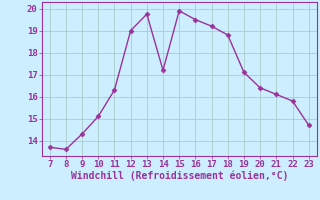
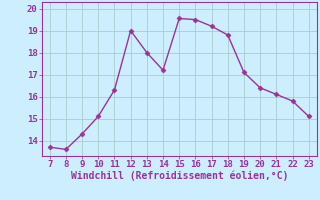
13: 19.75 -> 18.00
15: 19.90 -> 19.55
23: 14.70 -> 15.10
